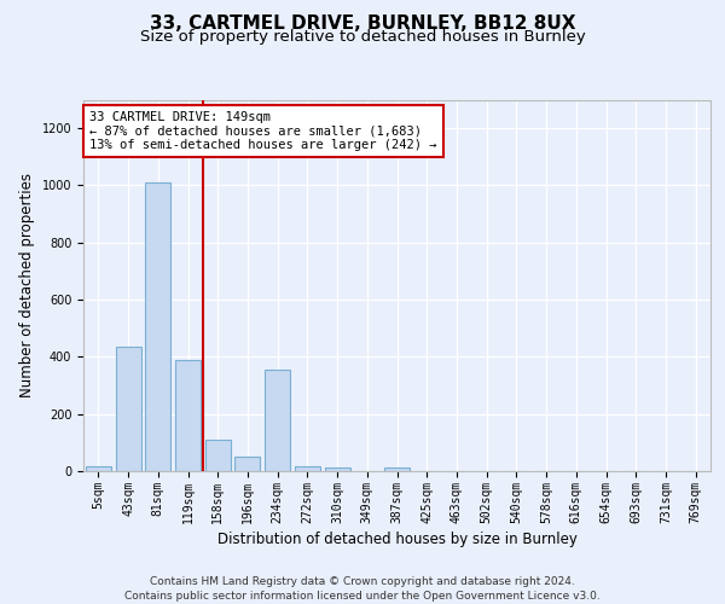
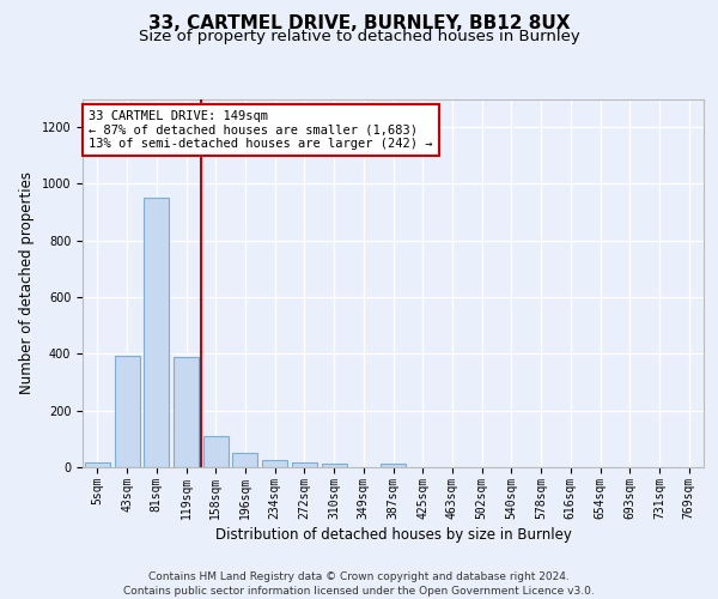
43sqm: 435 -> 395
81sqm: 1010 -> 950
234sqm: 355 -> 25
